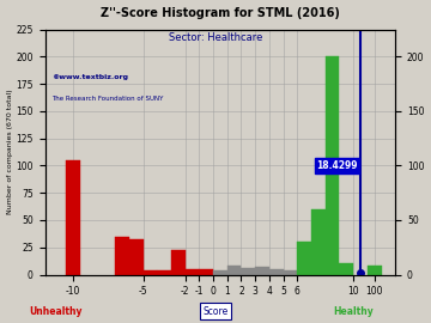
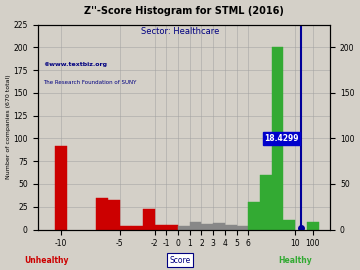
-10: 105 -> 92
